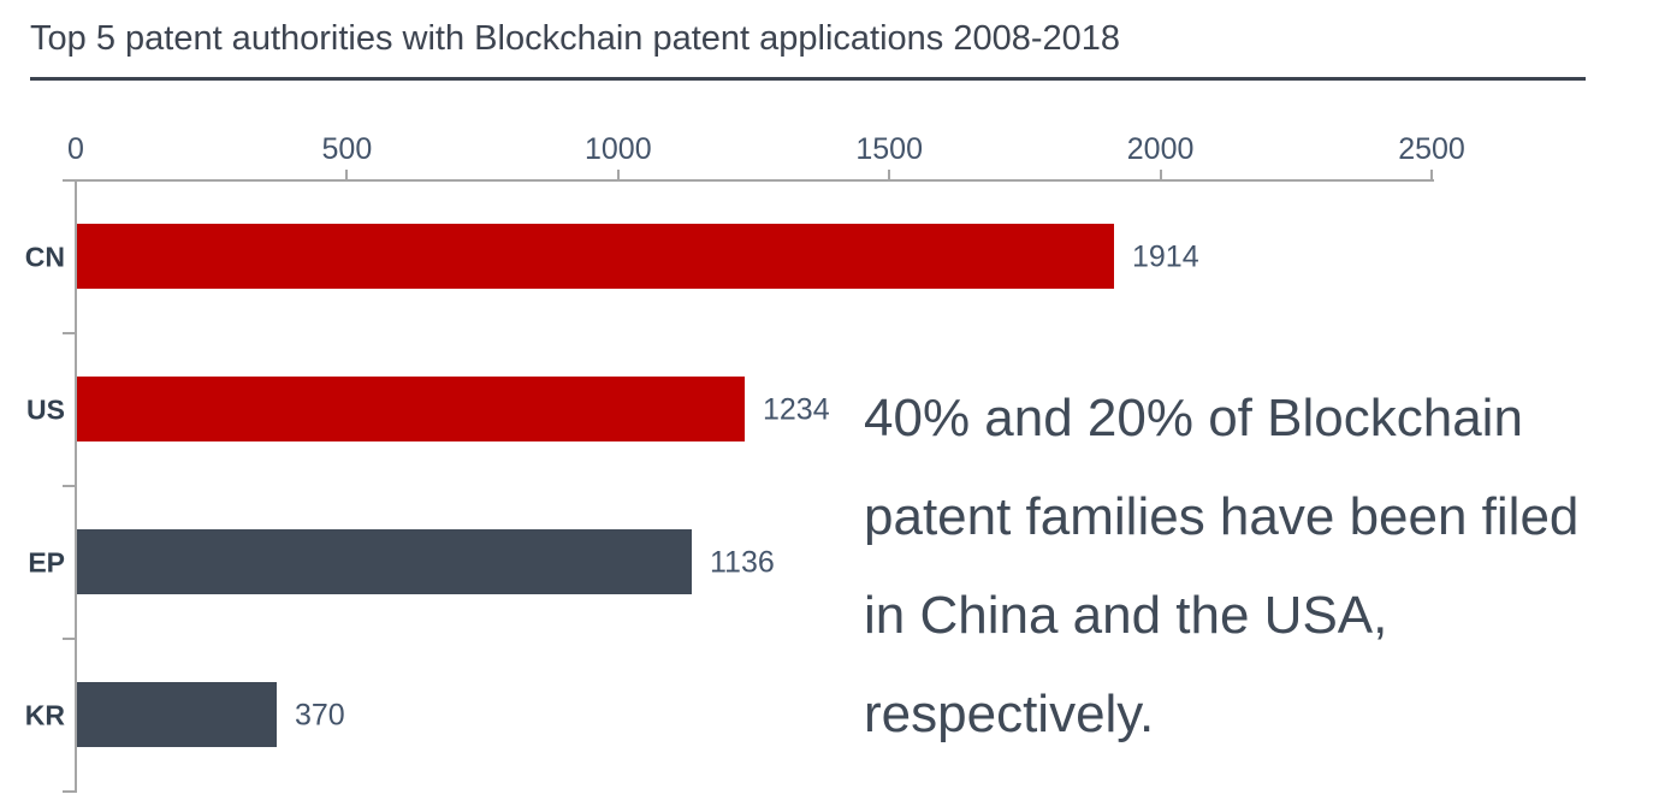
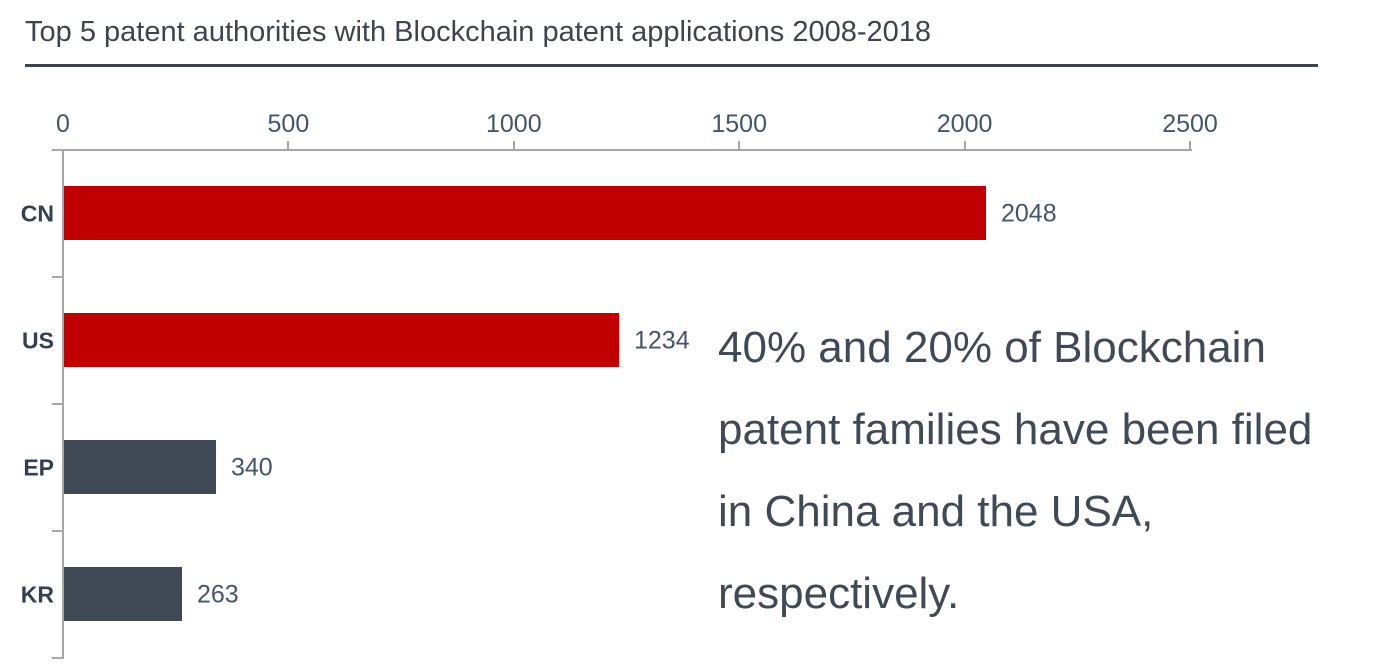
CN: 1914 -> 2048
EP: 1136 -> 340
KR: 370 -> 263
